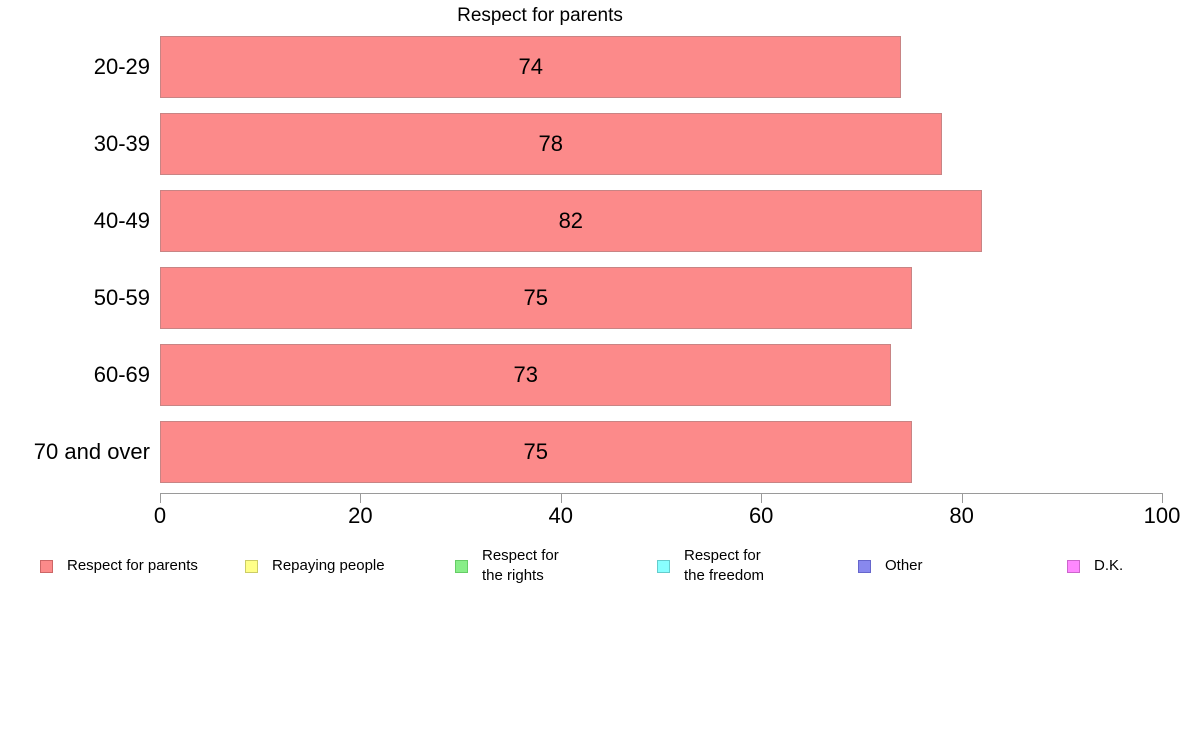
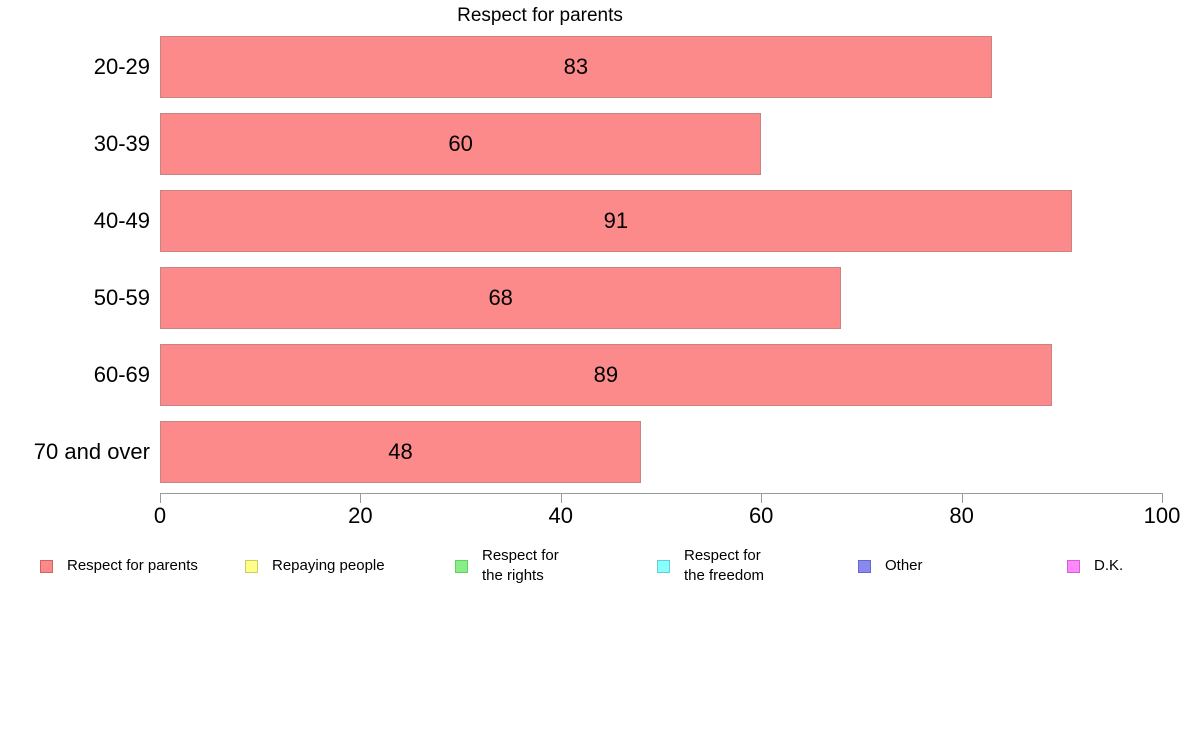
20-29: 74 -> 83
30-39: 78 -> 60
40-49: 82 -> 91
50-59: 75 -> 68
60-69: 73 -> 89
70 and over: 75 -> 48
